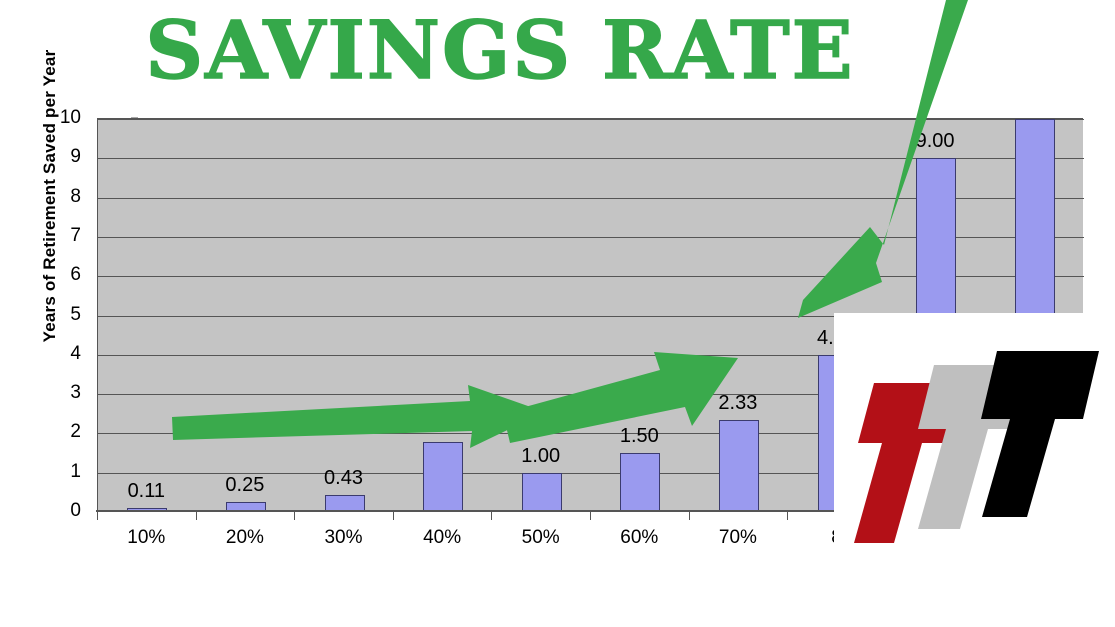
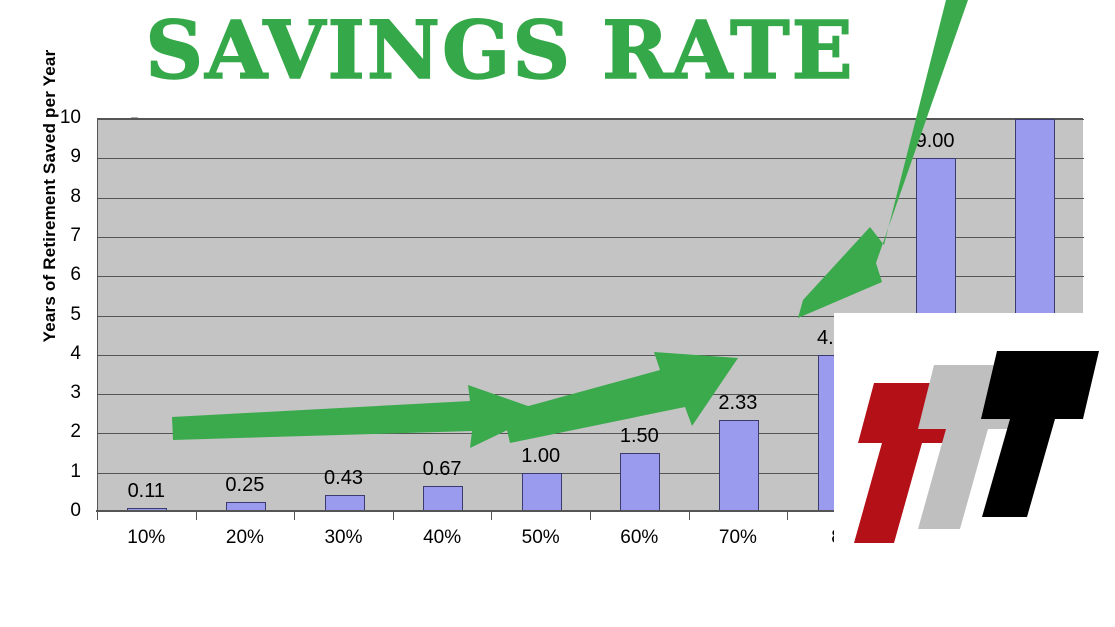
40%: 1.78 -> 0.67
